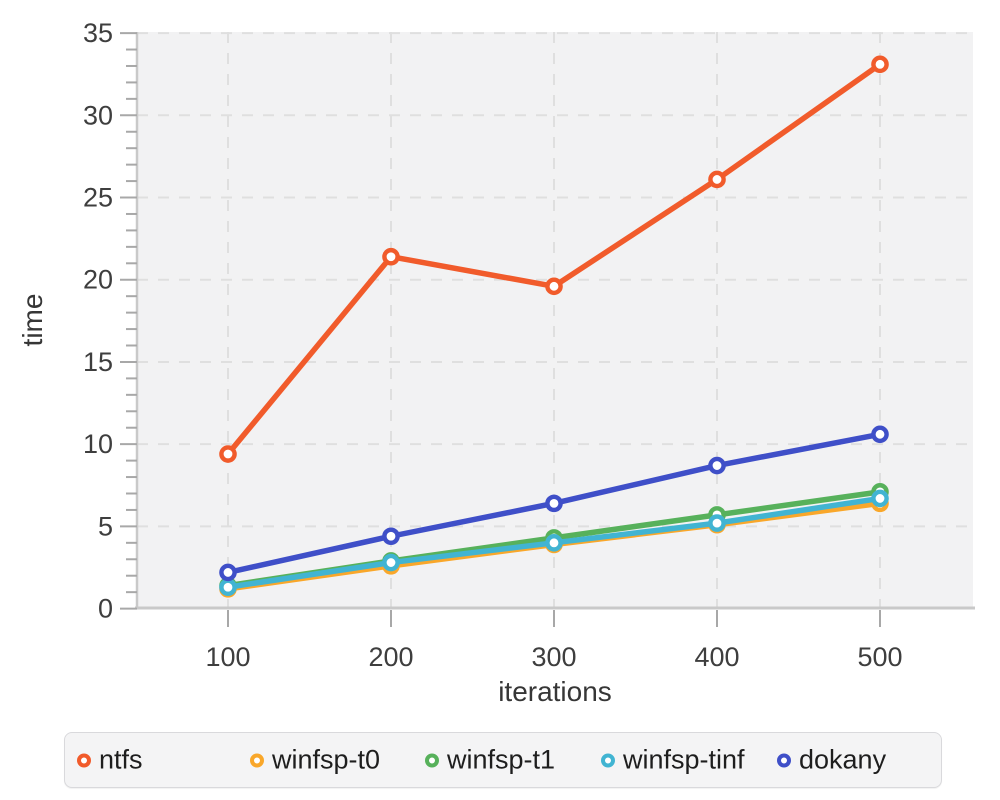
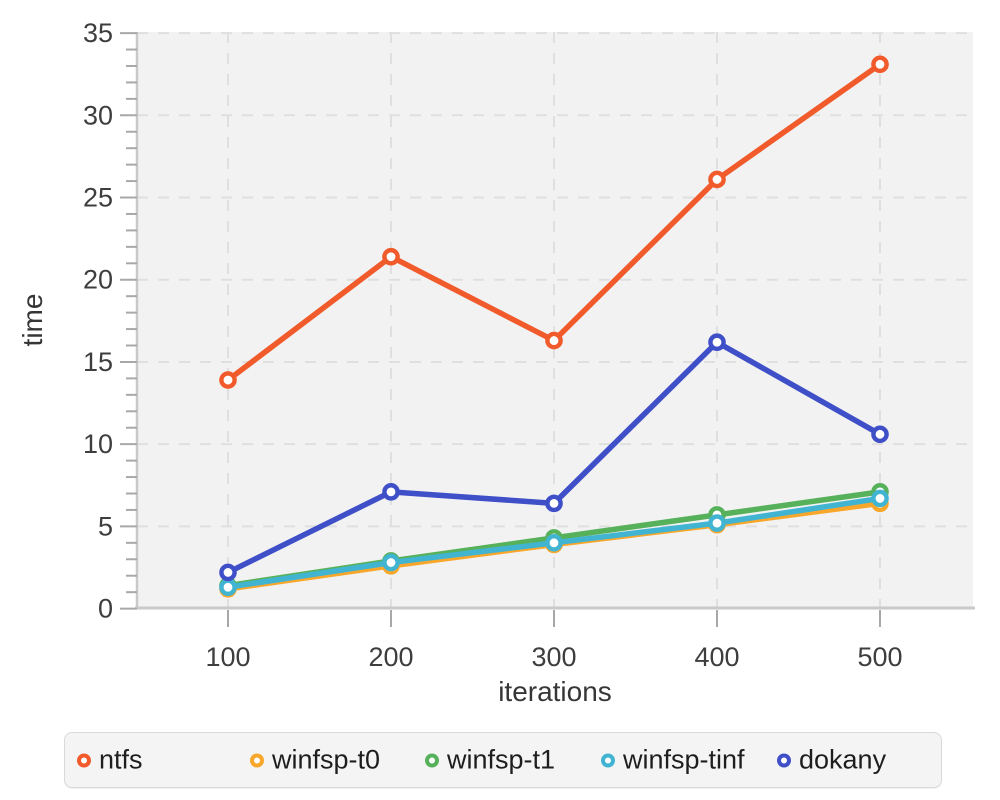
ntfs/100: 9.4 -> 13.9
dokany/200: 4.4 -> 7.1
ntfs/300: 19.6 -> 16.3
dokany/400: 8.7 -> 16.2
